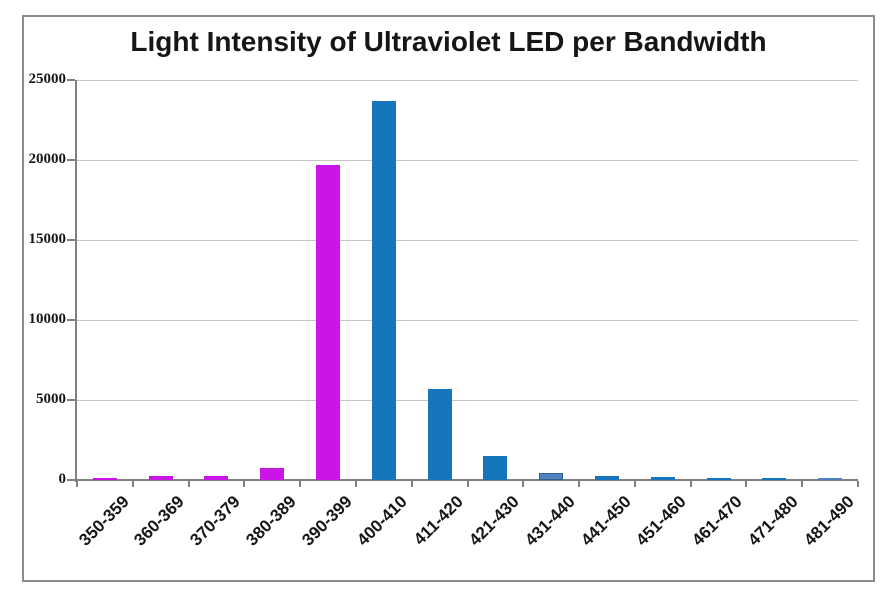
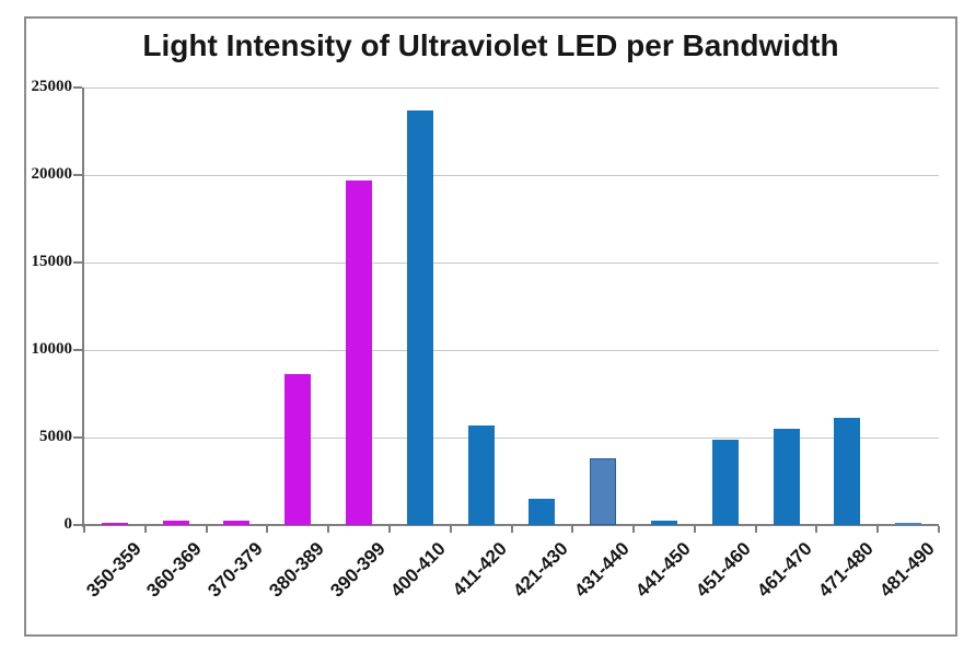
380-389: 800 -> 8600
431-440: 400 -> 3800
451-460: 200 -> 4900
461-470: 200 -> 5500
471-480: 100 -> 6100
